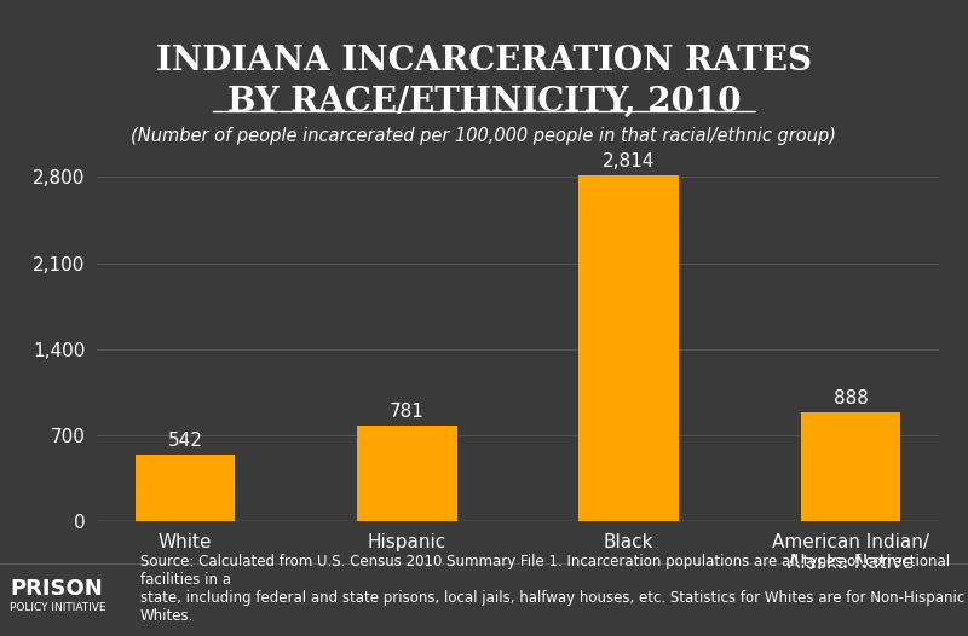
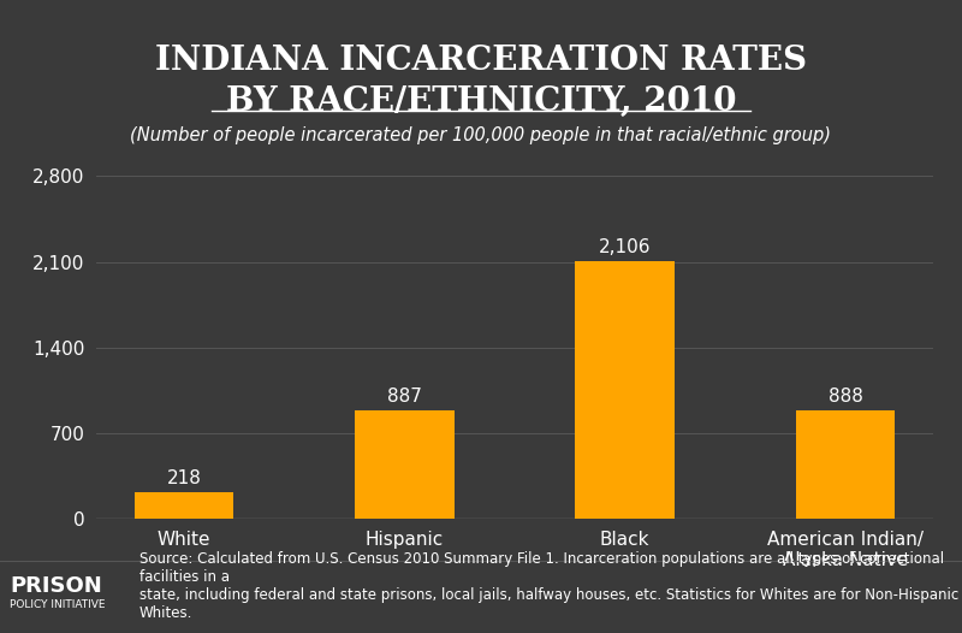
White: 542 -> 218
Hispanic: 781 -> 887
Black: 2,814 -> 2,106
